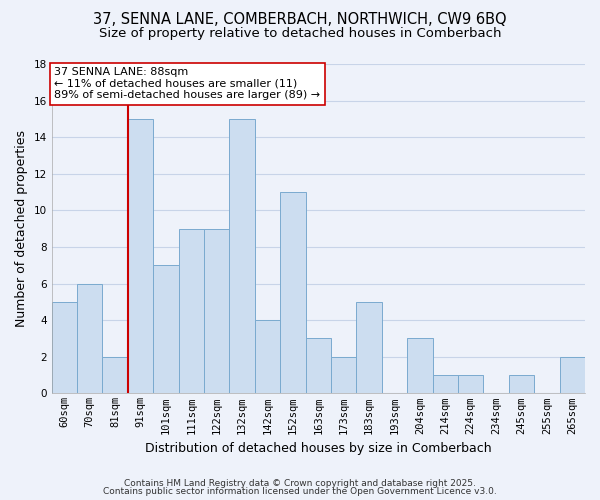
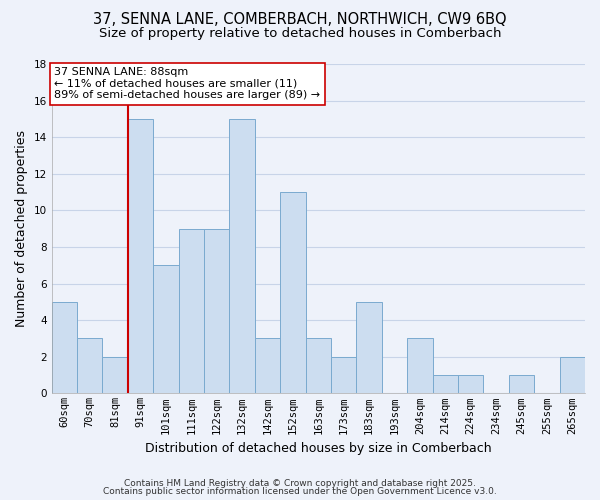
70sqm: 6 -> 3
142sqm: 4 -> 3
